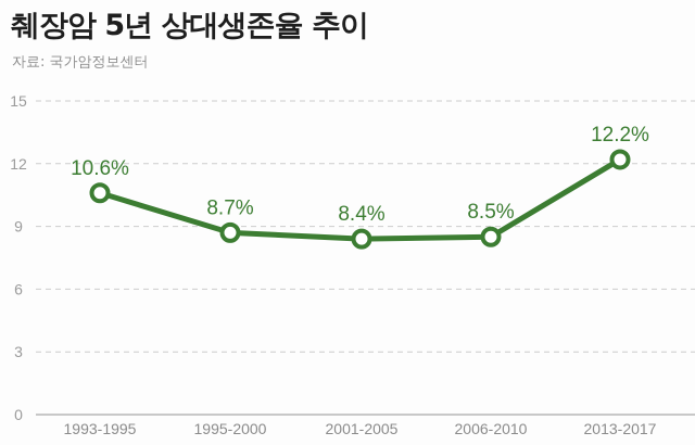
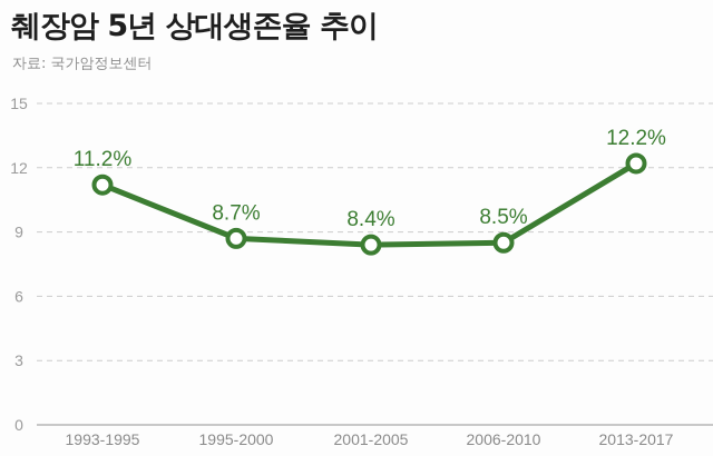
1993-1995: 10.6% -> 11.2%
